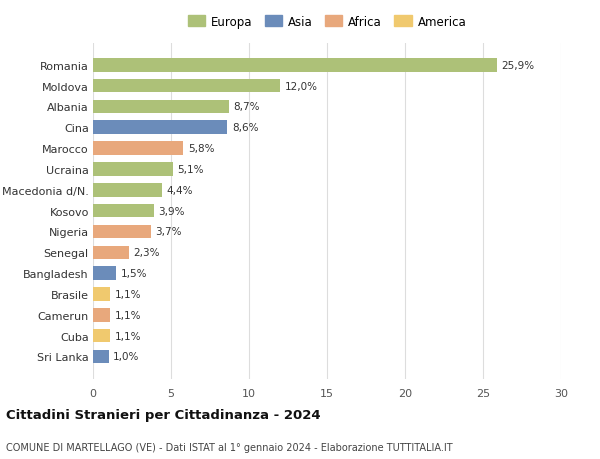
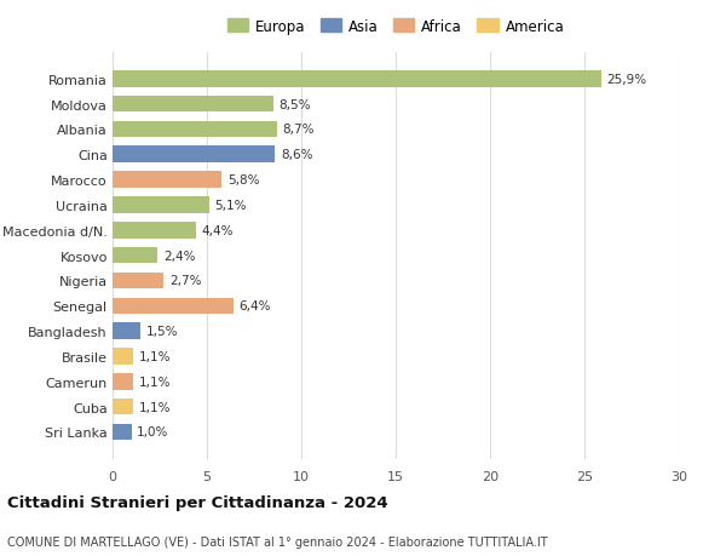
Moldova: 12,0% -> 8,5%
Kosovo: 3,9% -> 2,4%
Nigeria: 3,7% -> 2,7%
Senegal: 2,3% -> 6,4%
